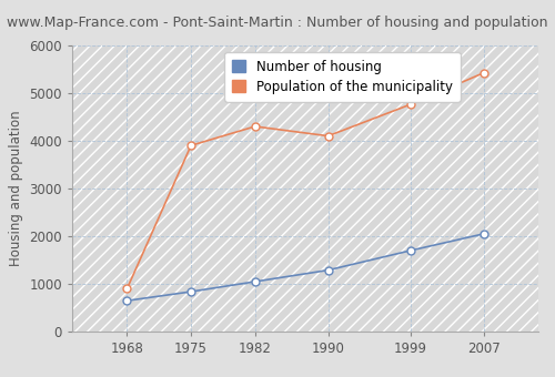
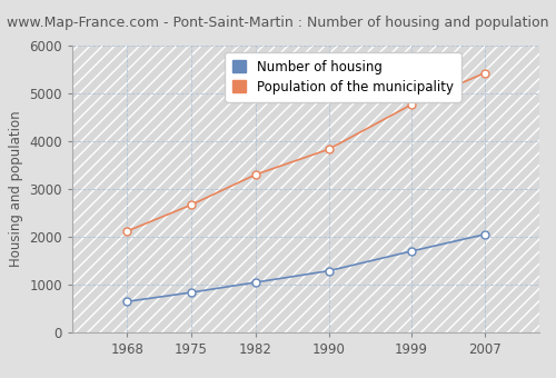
Population of the municipality/1968: 900 -> 2120
Population of the municipality/1975: 3900 -> 2670
Population of the municipality/1982: 4300 -> 3300
Population of the municipality/1990: 4100 -> 3830
